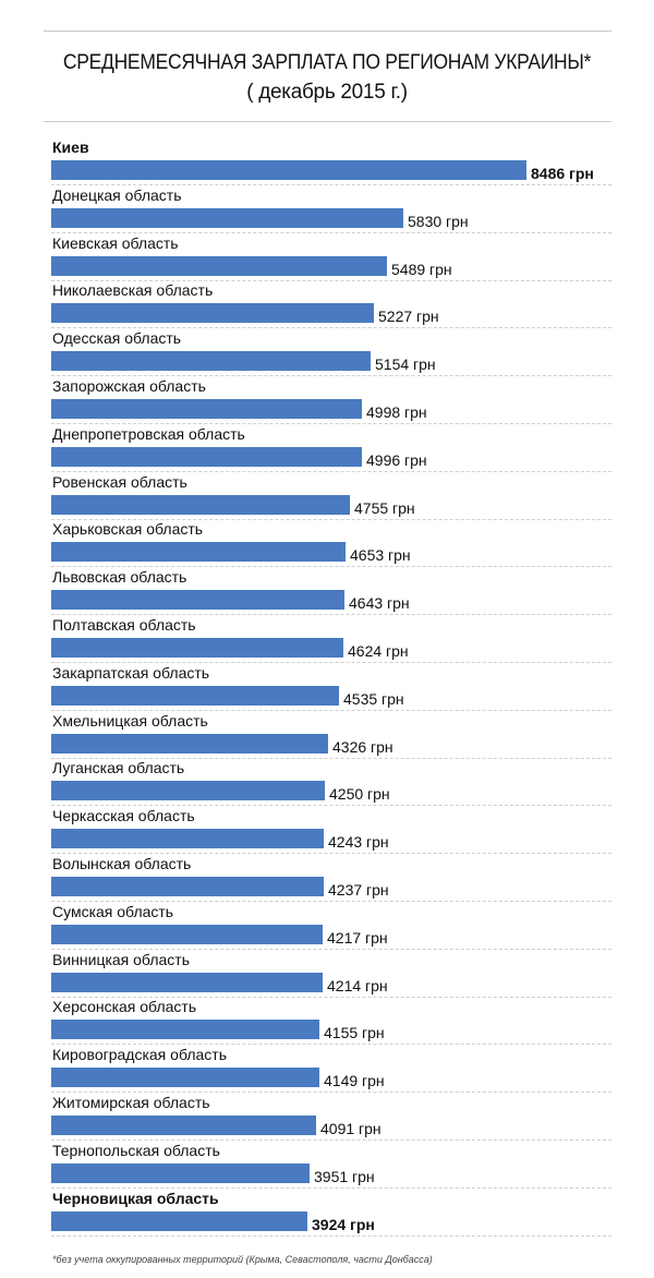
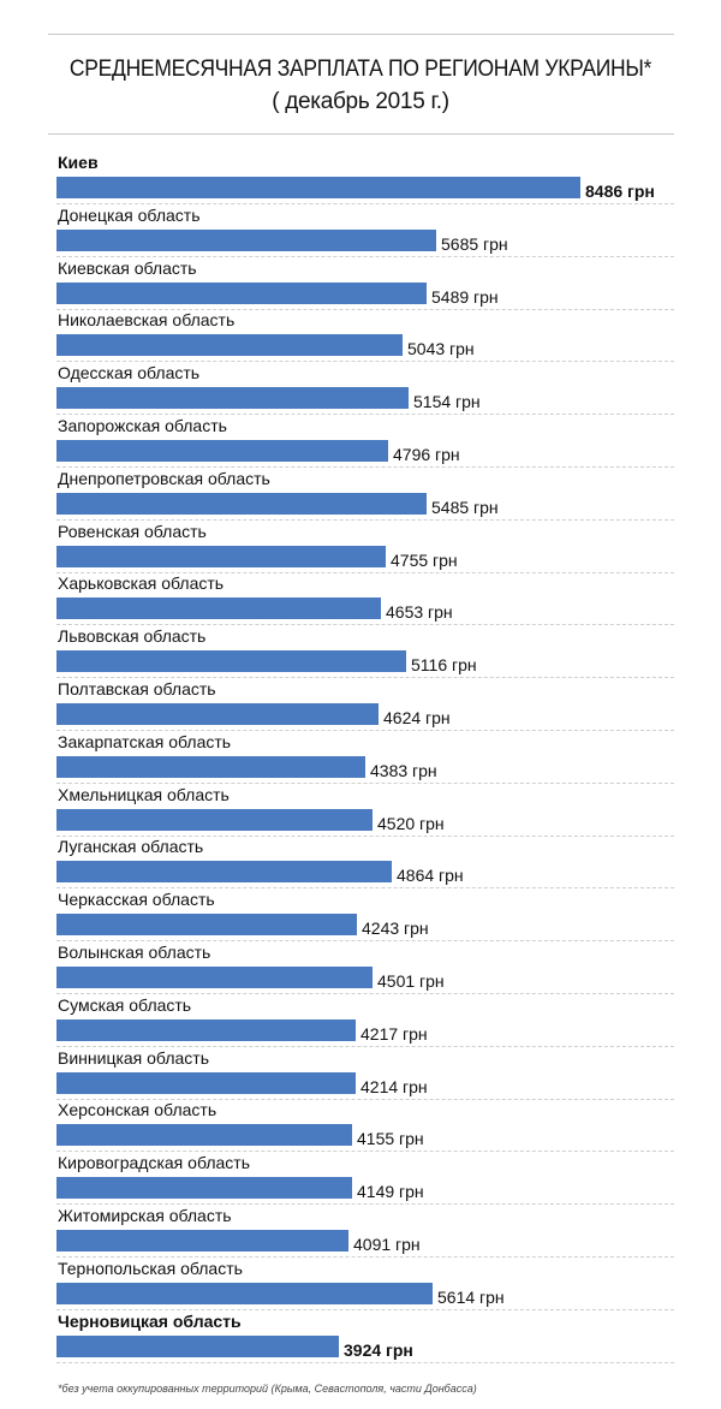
Донецкая область: 5830 -> 5685
Николаевская область: 5227 -> 5043
Запорожская область: 4998 -> 4796
Днепропетровская область: 4996 -> 5485
Львовская область: 4643 -> 5116
Закарпатская область: 4535 -> 4383
Хмельницкая область: 4326 -> 4520
Луганская область: 4250 -> 4864
Волынская область: 4237 -> 4501
Тернопольская область: 3951 -> 5614
